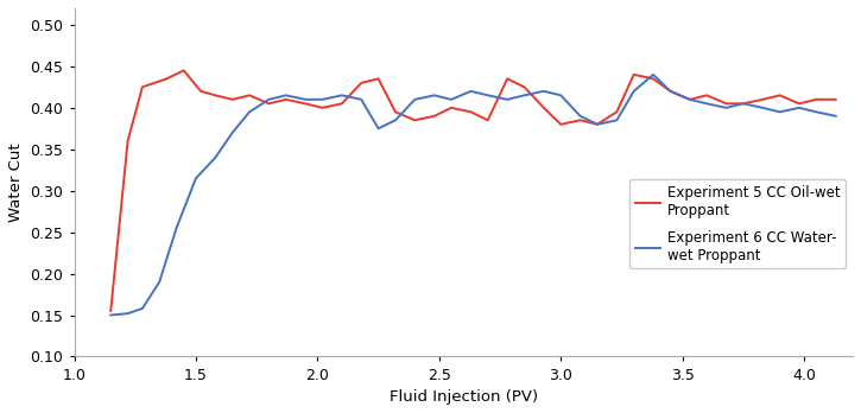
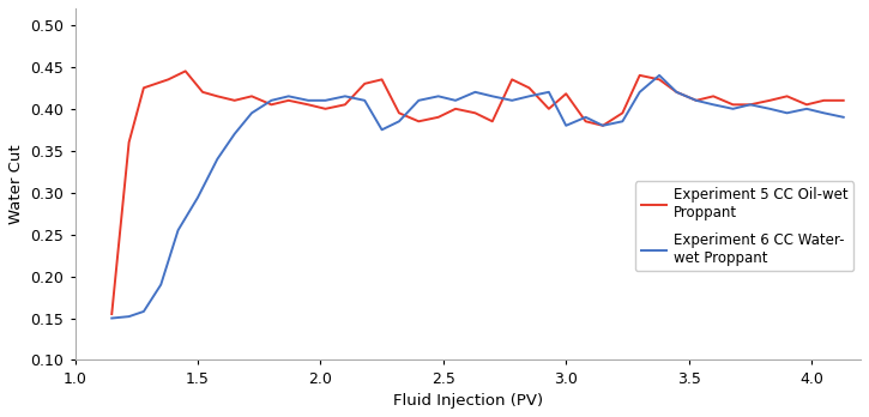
Experiment 6 CC Water- wet Proppant/1.5: 0.315 -> 0.294
Experiment 5 CC Oil-wet Proppant/3.0: 0.380 -> 0.418
Experiment 6 CC Water- wet Proppant/3.0: 0.415 -> 0.380
